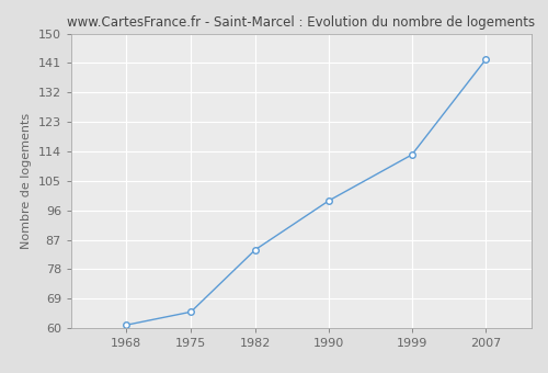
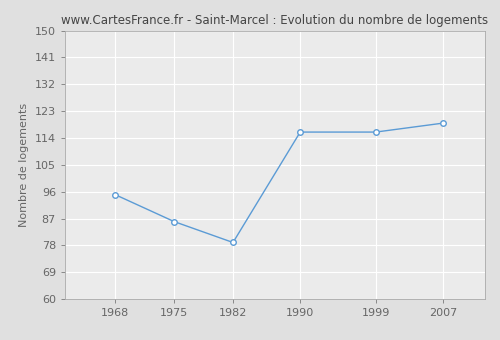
1968: 61 -> 95
1975: 65 -> 86
1982: 84 -> 79
1990: 99 -> 116
1999: 113 -> 116
2007: 142 -> 119
